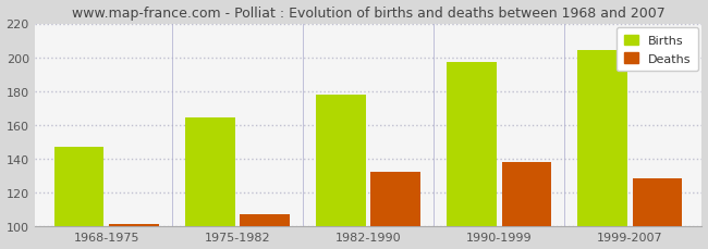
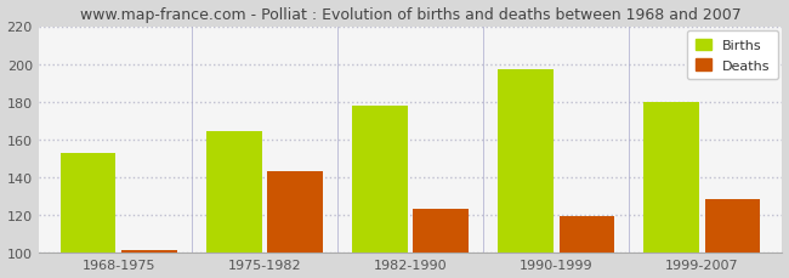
Births/1968-1975: 147 -> 153
Deaths/1975-1982: 107 -> 143
Deaths/1982-1990: 132 -> 123
Deaths/1990-1999: 138 -> 119
Births/1999-2007: 204 -> 180
